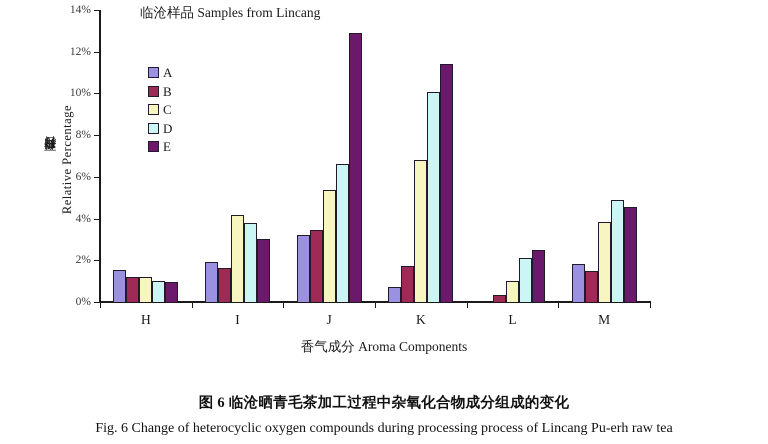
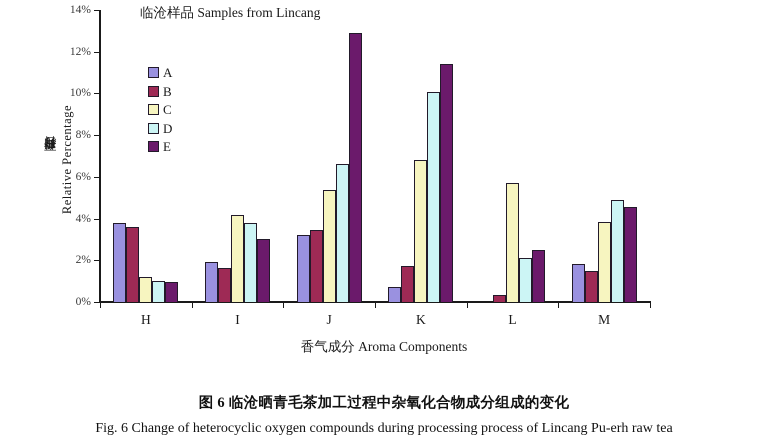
A/H: 1.6% -> 3.8%
B/H: 1.2% -> 3.6%
C/L: 1.0% -> 5.7%
